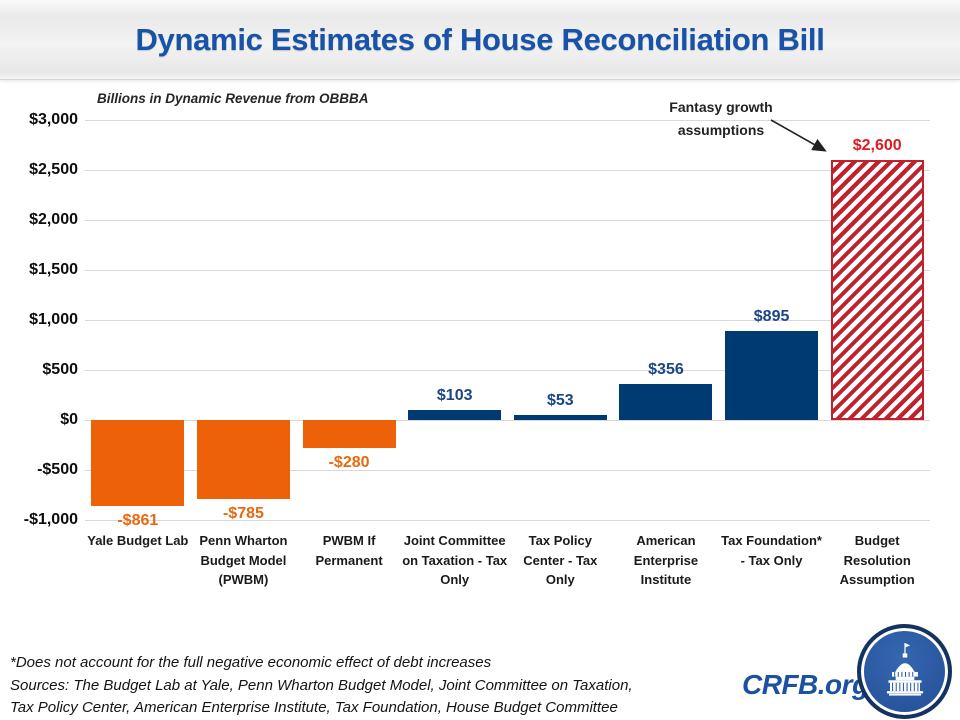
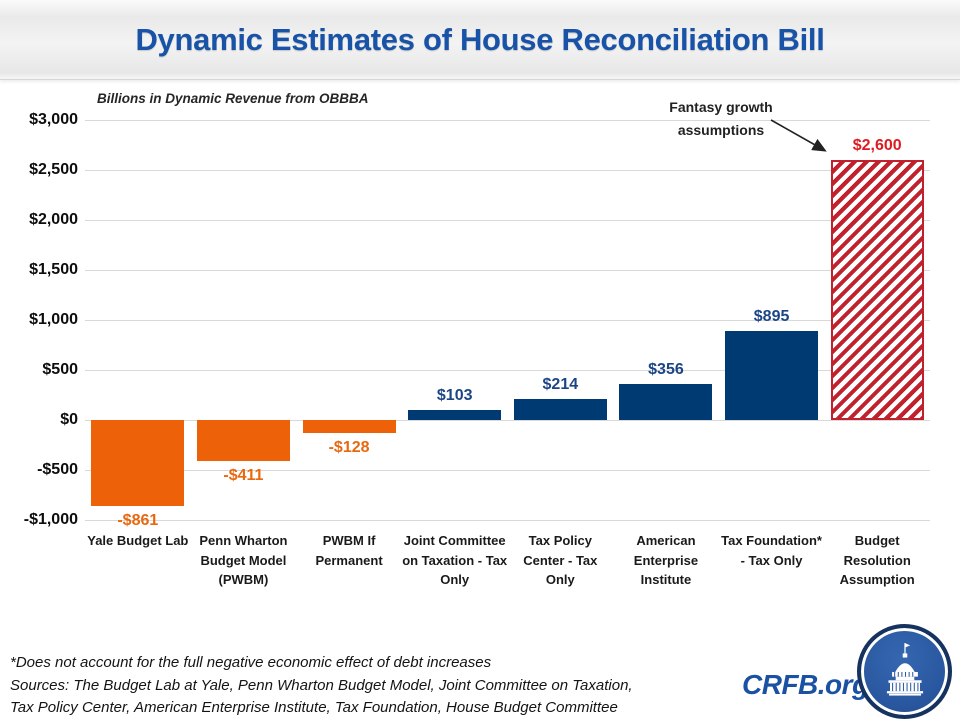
Penn Wharton Budget Model (PWBM): -$785 -> -$411
PWBM If Permanent: -$280 -> -$128
Tax Policy Center - Tax Only: $53 -> $214
